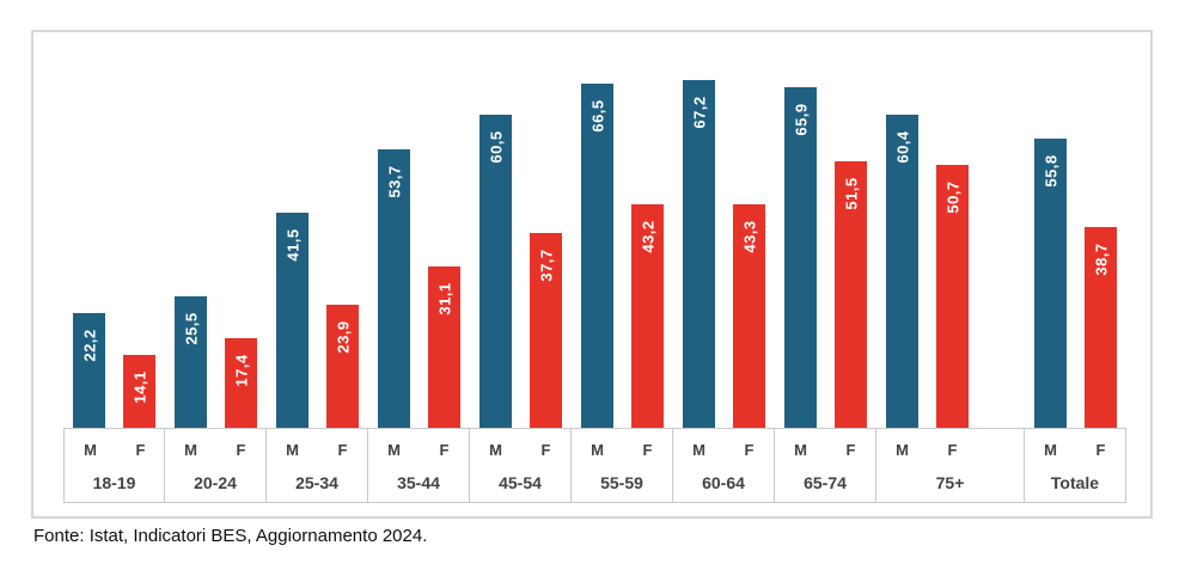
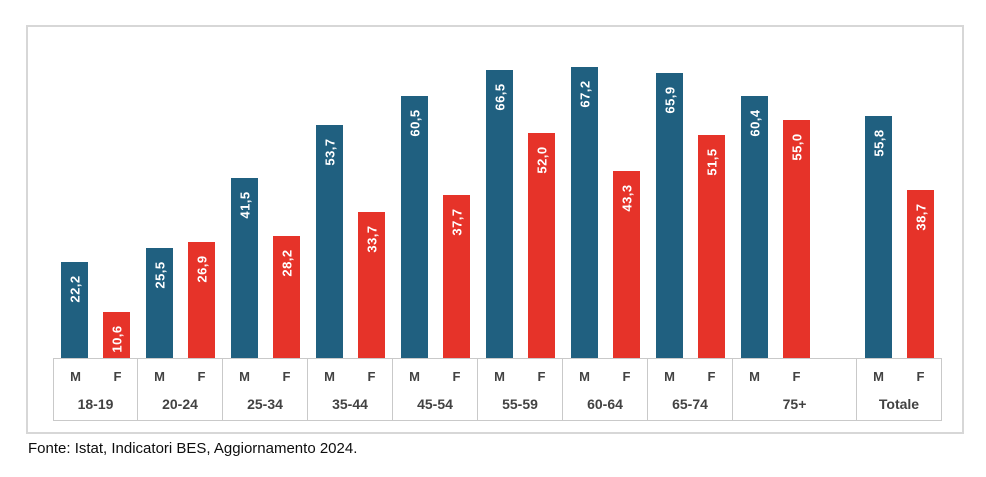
F/18-19: 14,1 -> 10,6
F/20-24: 17,4 -> 26,9
F/25-34: 23,9 -> 28,2
F/35-44: 31,1 -> 33,7
F/55-59: 43,2 -> 52,0
F/75+: 50,7 -> 55,0
